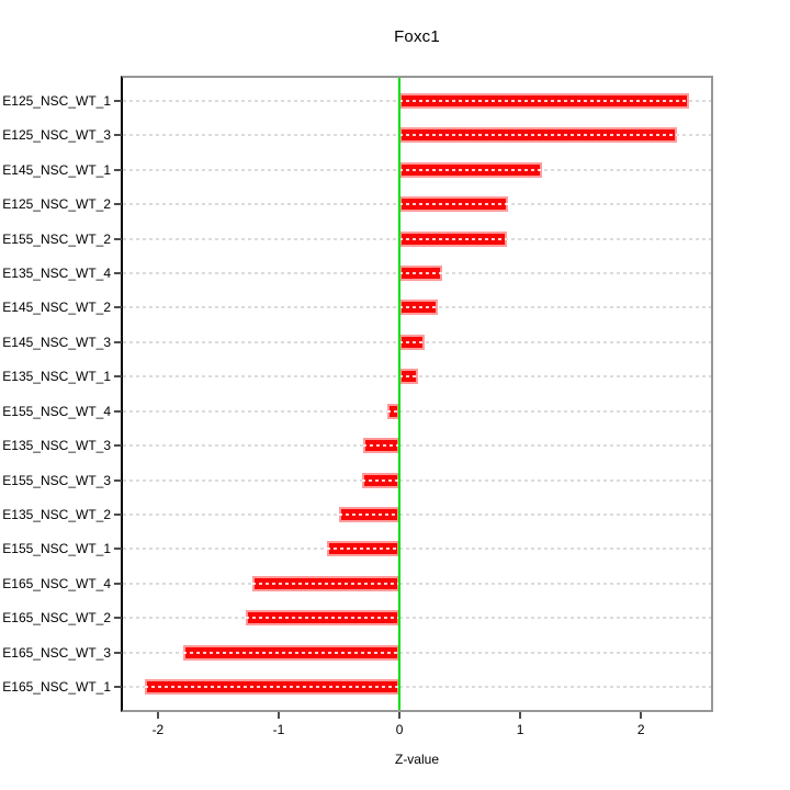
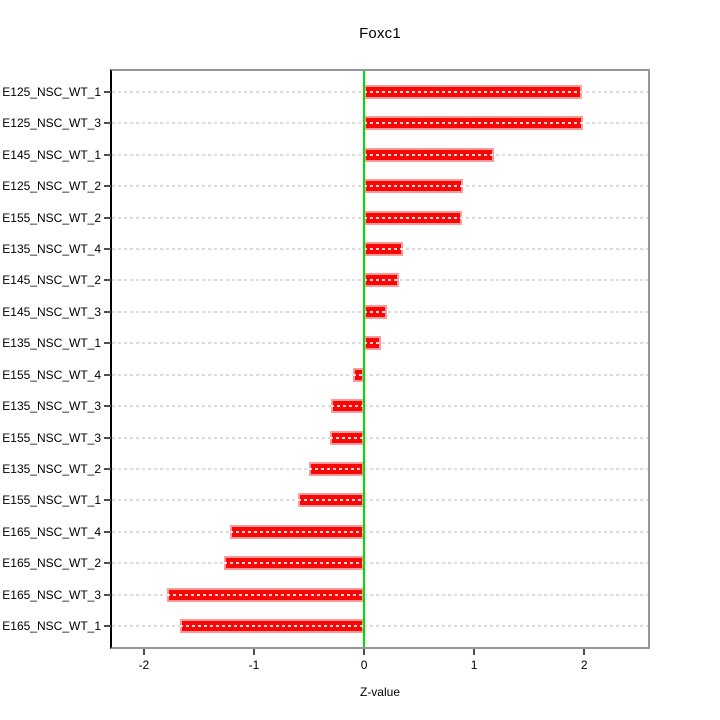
E125_NSC_WT_1: 2.40 -> 1.98
E125_NSC_WT_3: 2.30 -> 1.99
E165_NSC_WT_1: -2.11 -> -1.67
